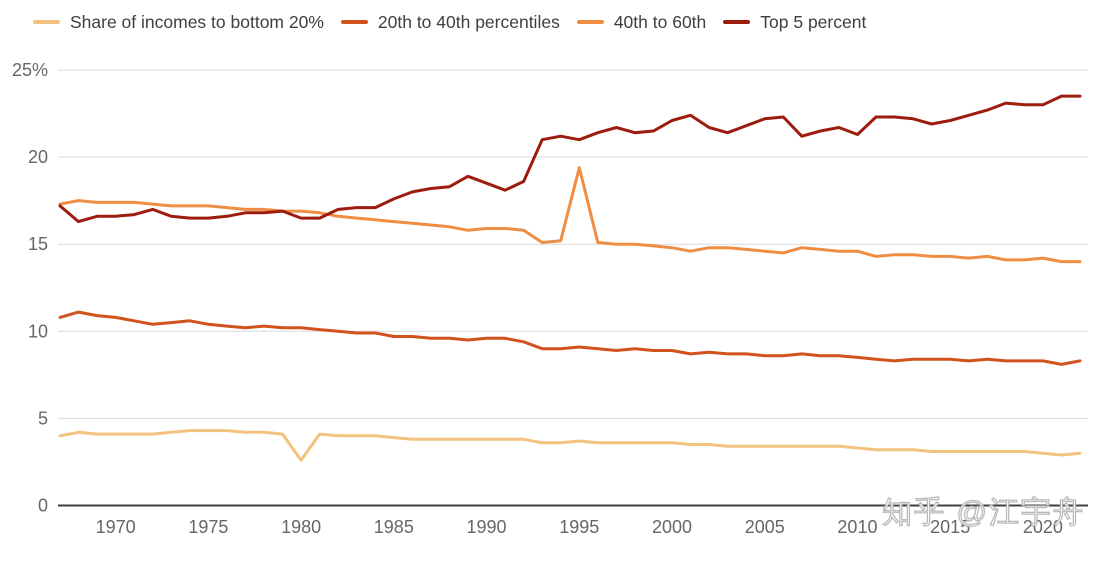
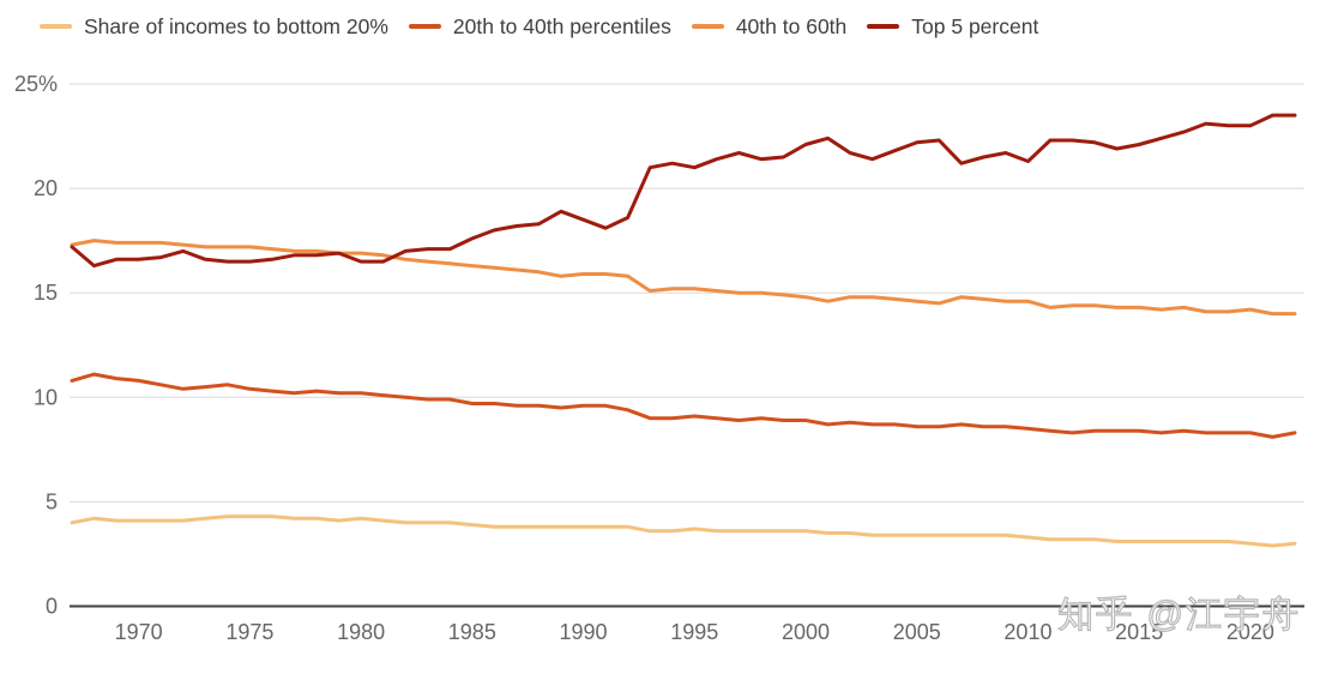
Share of incomes to bottom 20%/1980: 2.6% -> 4.2%
40th to 60th/1995: 19.4% -> 15.2%
